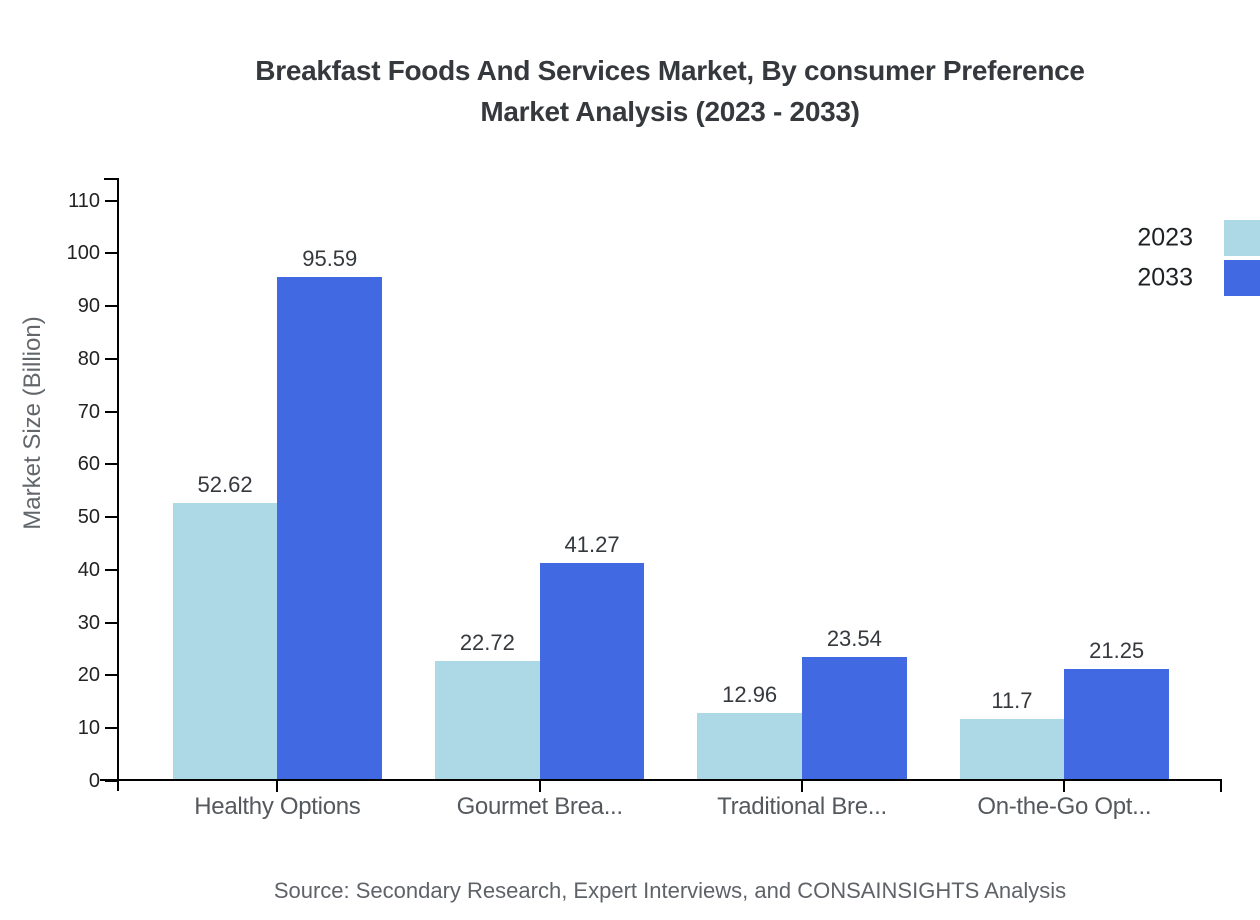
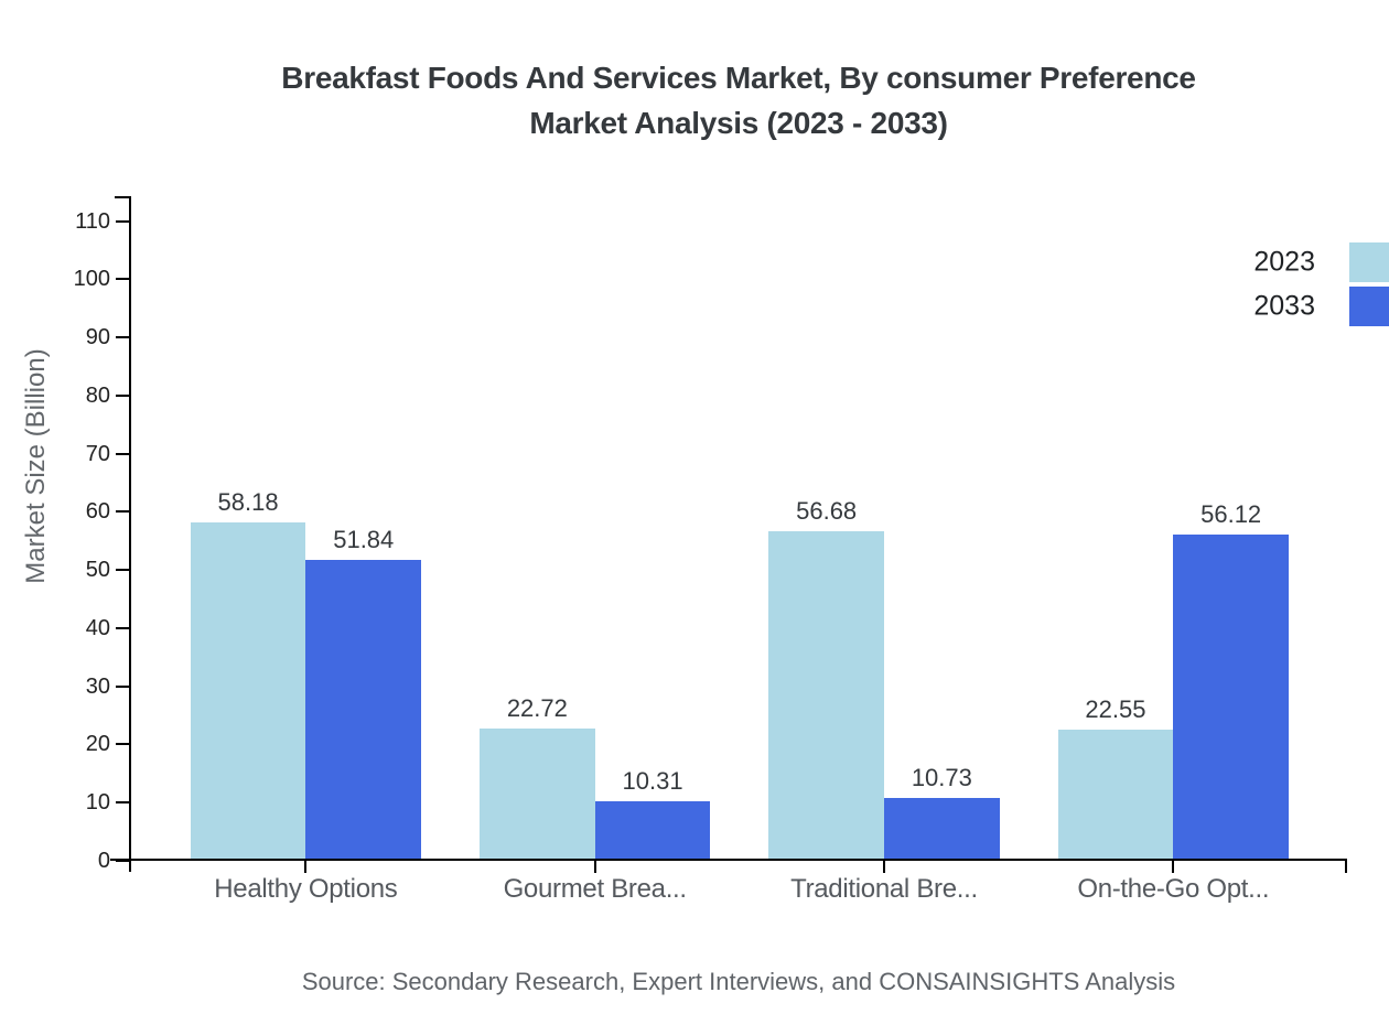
2023/Healthy Options: 52.62 -> 58.18
2033/Healthy Options: 95.59 -> 51.84
2033/Gourmet Brea...: 41.27 -> 10.31
2023/Traditional Bre...: 12.96 -> 56.68
2033/Traditional Bre...: 23.54 -> 10.73
2023/On-the-Go Opt...: 11.7 -> 22.55
2033/On-the-Go Opt...: 21.25 -> 56.12
